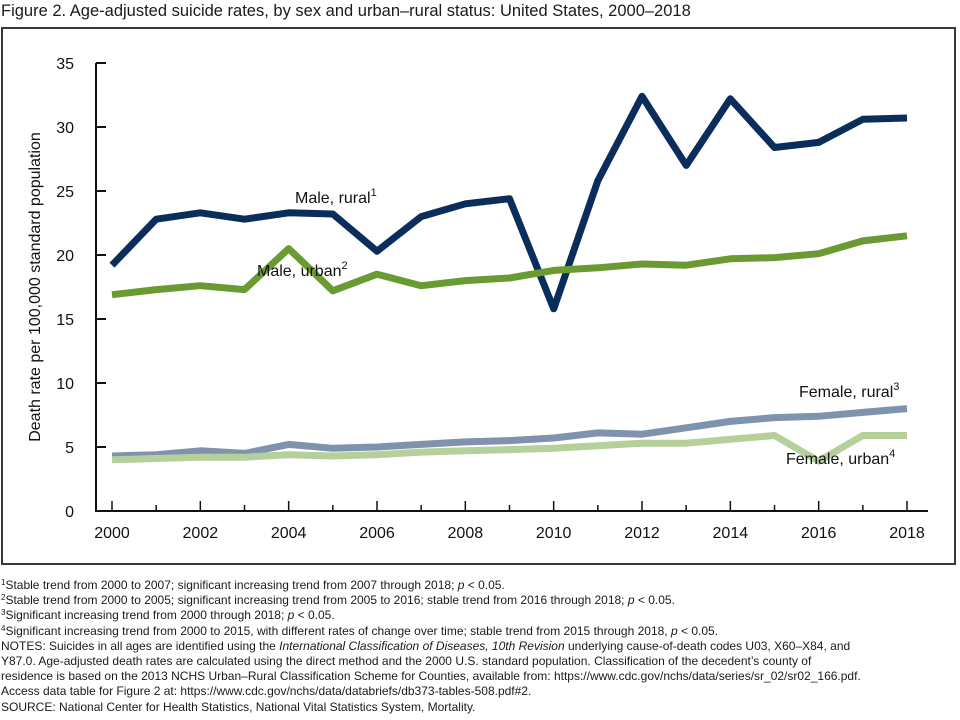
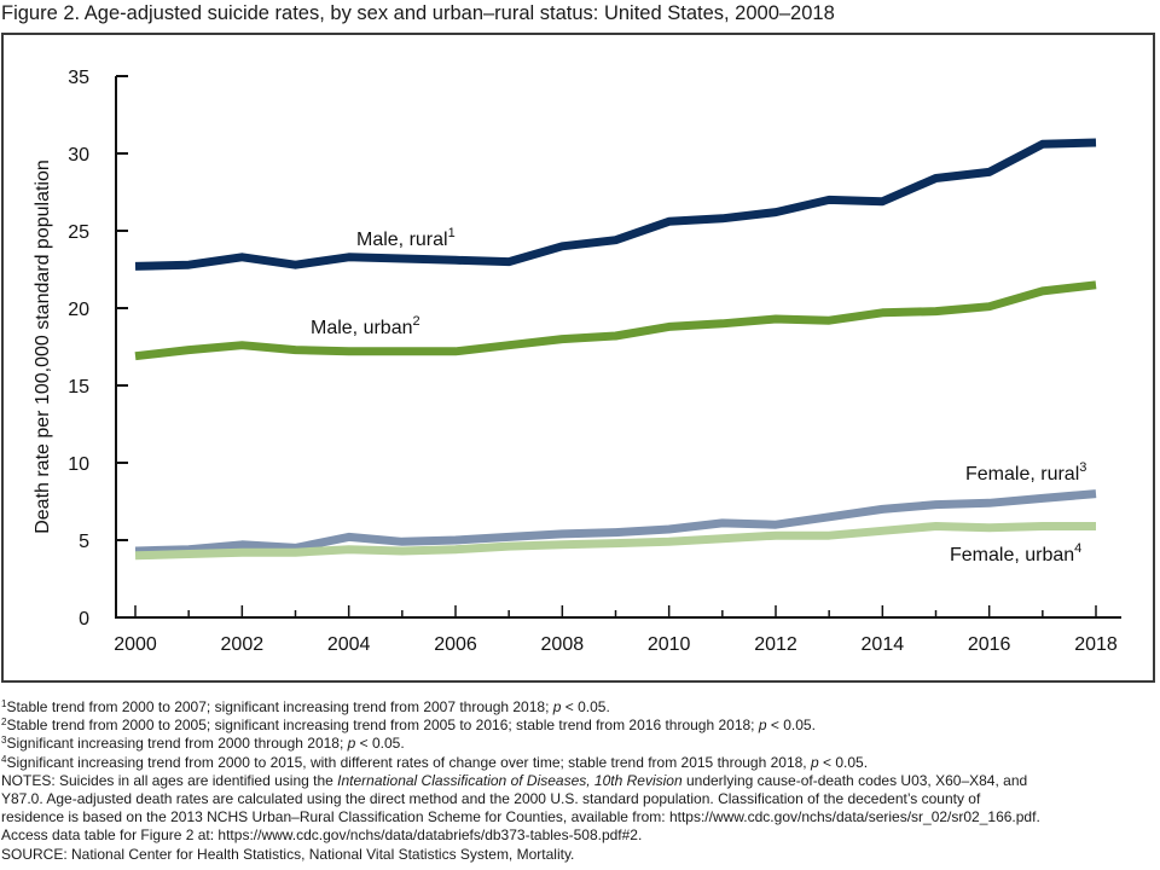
Male, rural/2000: 19.2 -> 22.7
Male, urban/2004: 20.5 -> 17.2
Male, rural/2006: 20.3 -> 23.1
Male, urban/2006: 18.5 -> 17.2
Male, rural/2010: 15.8 -> 25.6
Male, rural/2012: 32.4 -> 26.2
Male, rural/2014: 32.2 -> 26.9
Female, urban/2016: 3.9 -> 5.8
